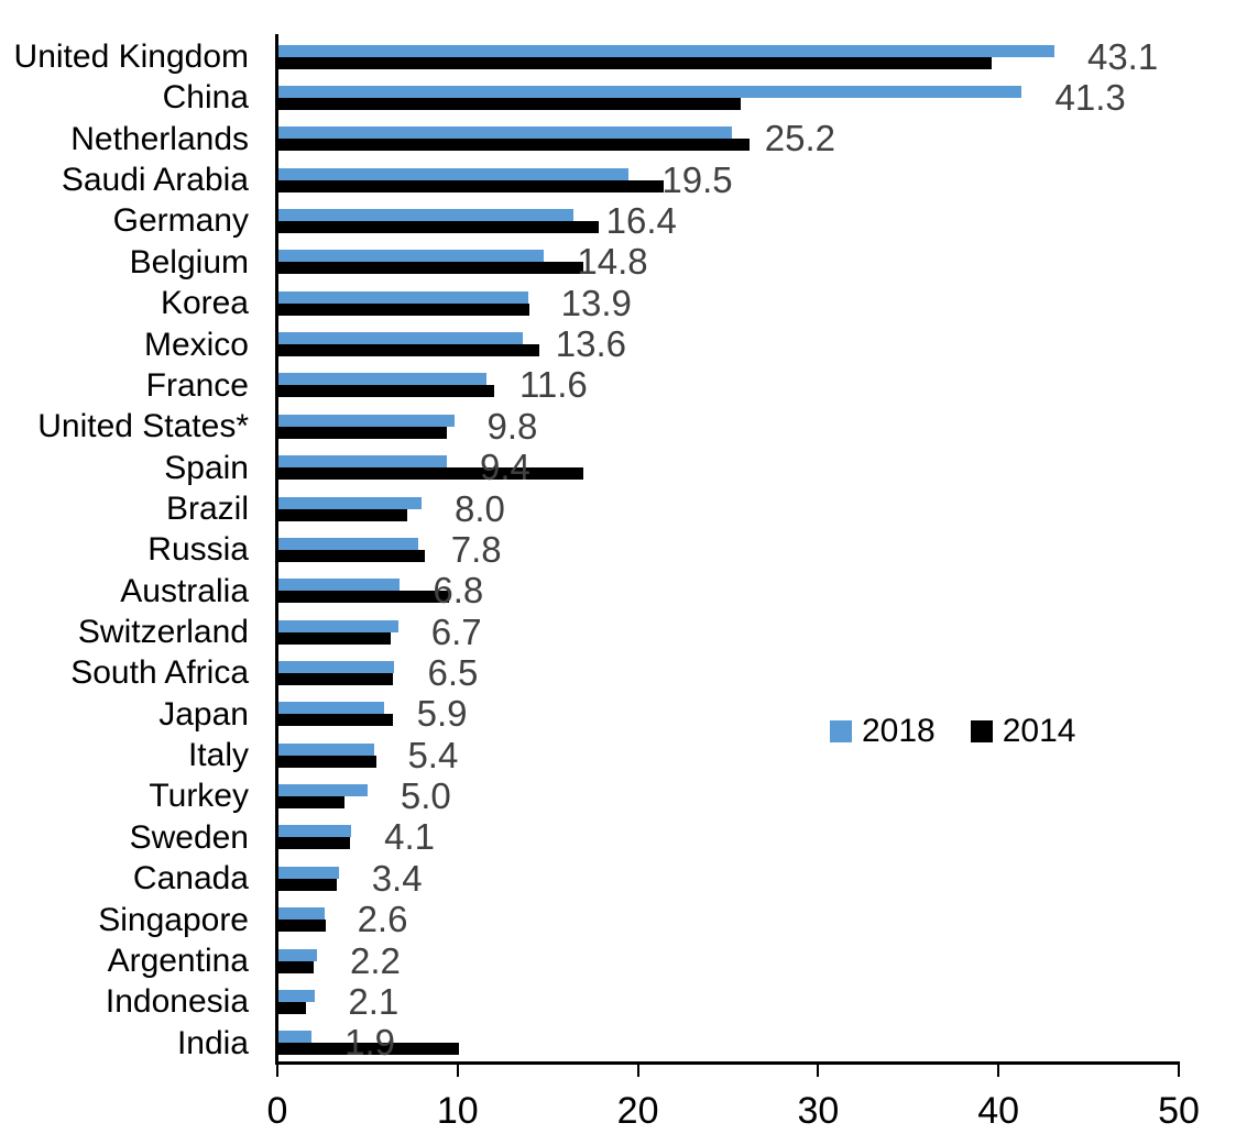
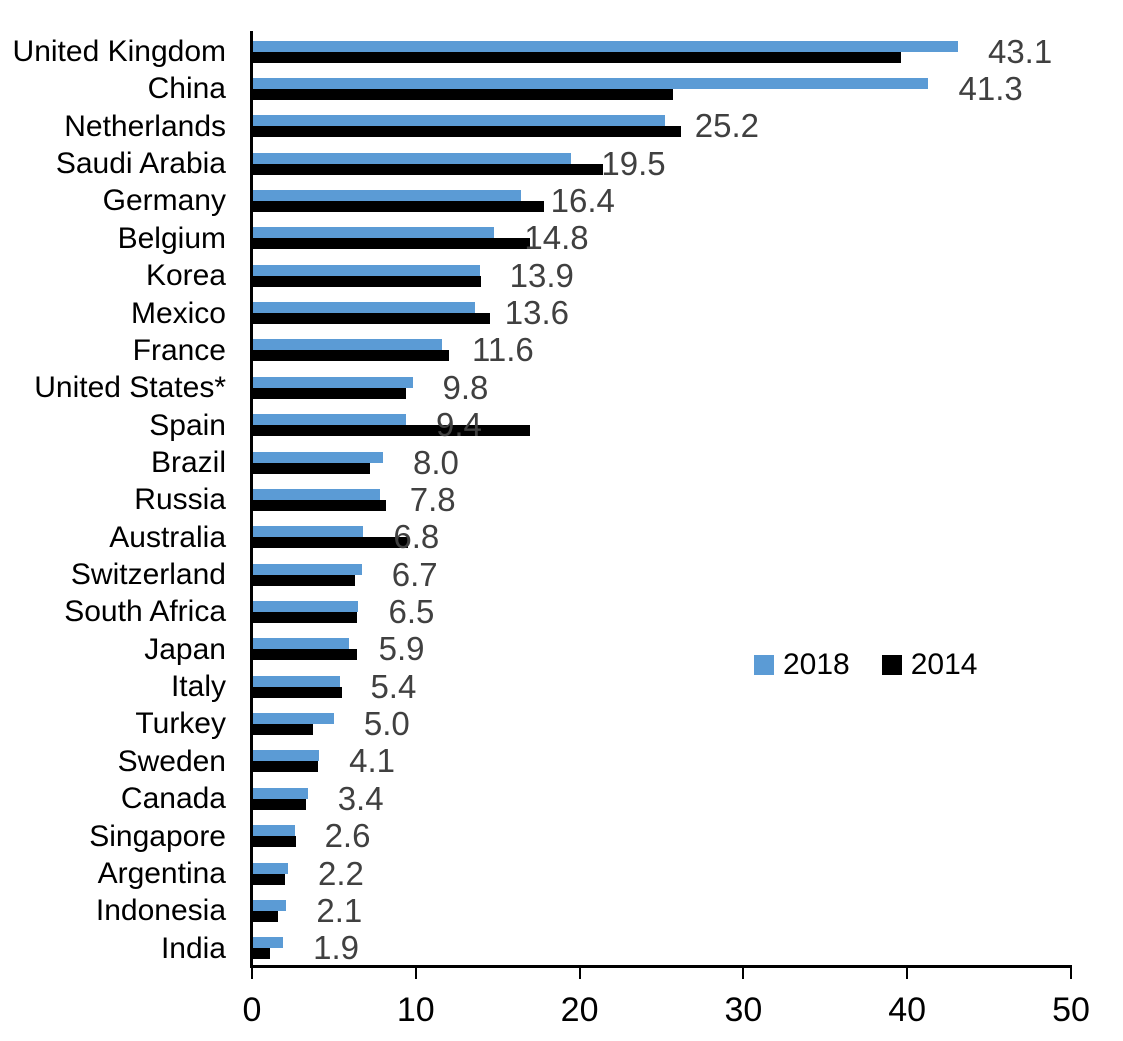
2014/India: 10.1 -> 1.1
